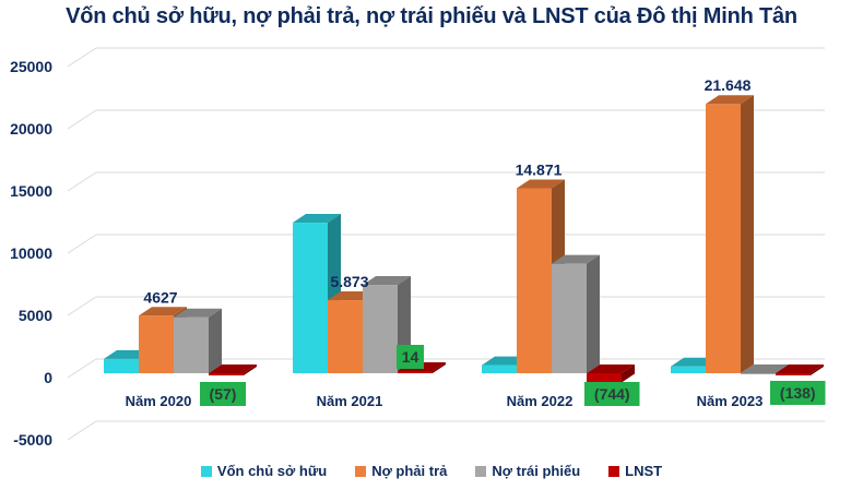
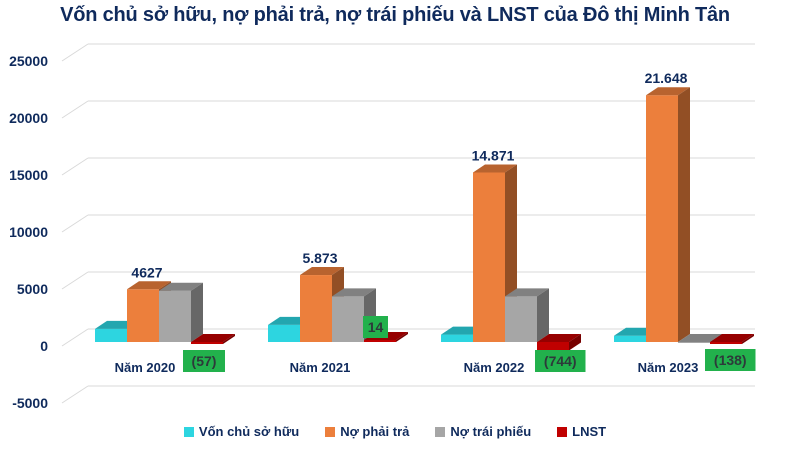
Vốn chủ sở hữu/Năm 2021: 12100 -> 1500
Nợ trái phiếu/Năm 2021: 7100 -> 4000
Nợ trái phiếu/Năm 2022: 8800 -> 4000
